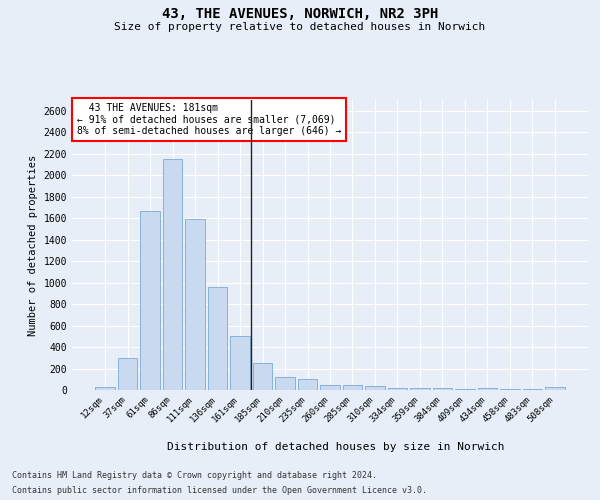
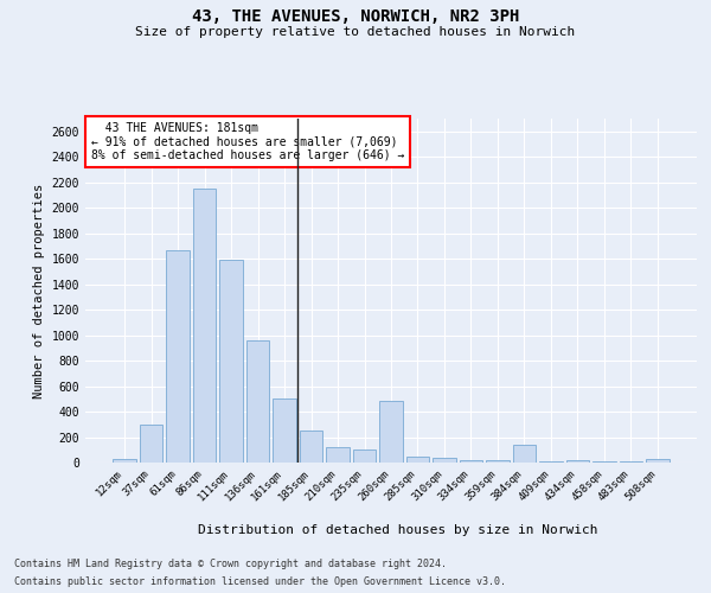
260sqm: 50 -> 480
384sqm: 20 -> 140
